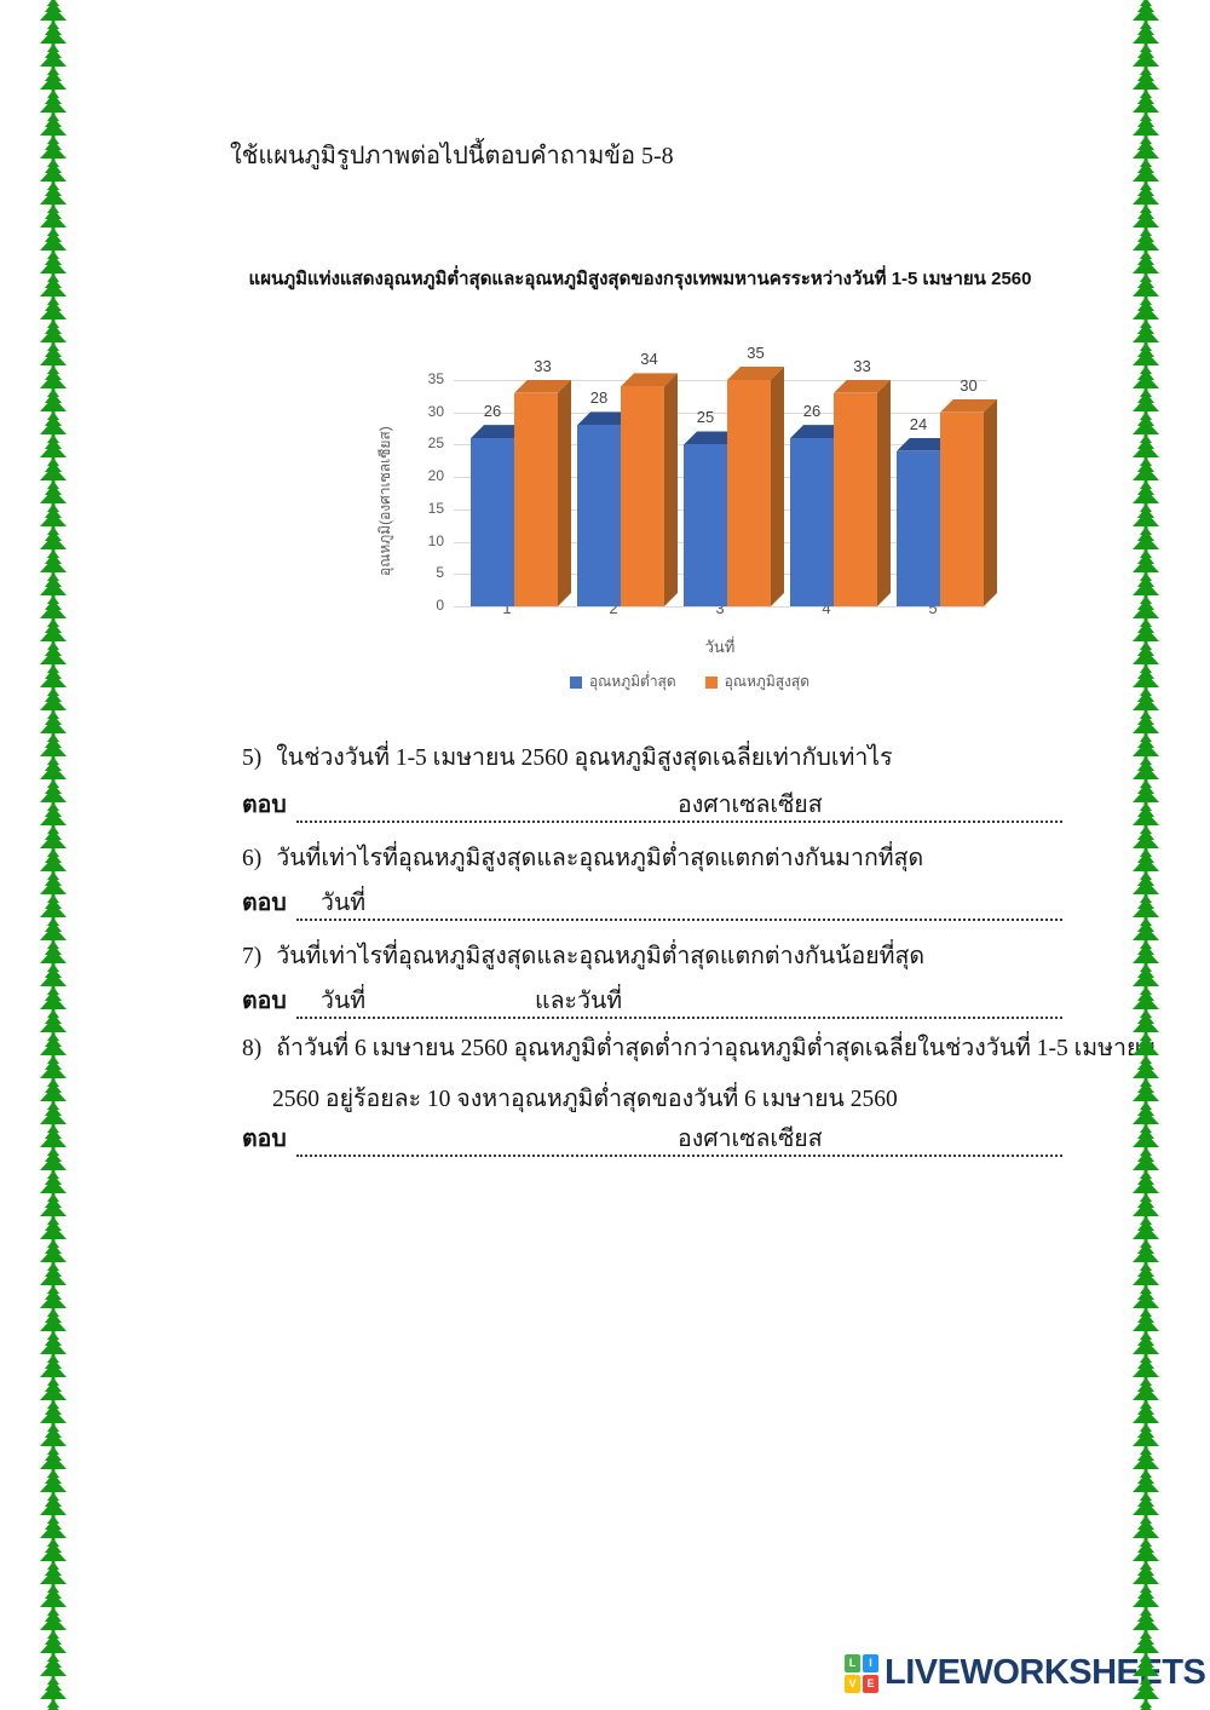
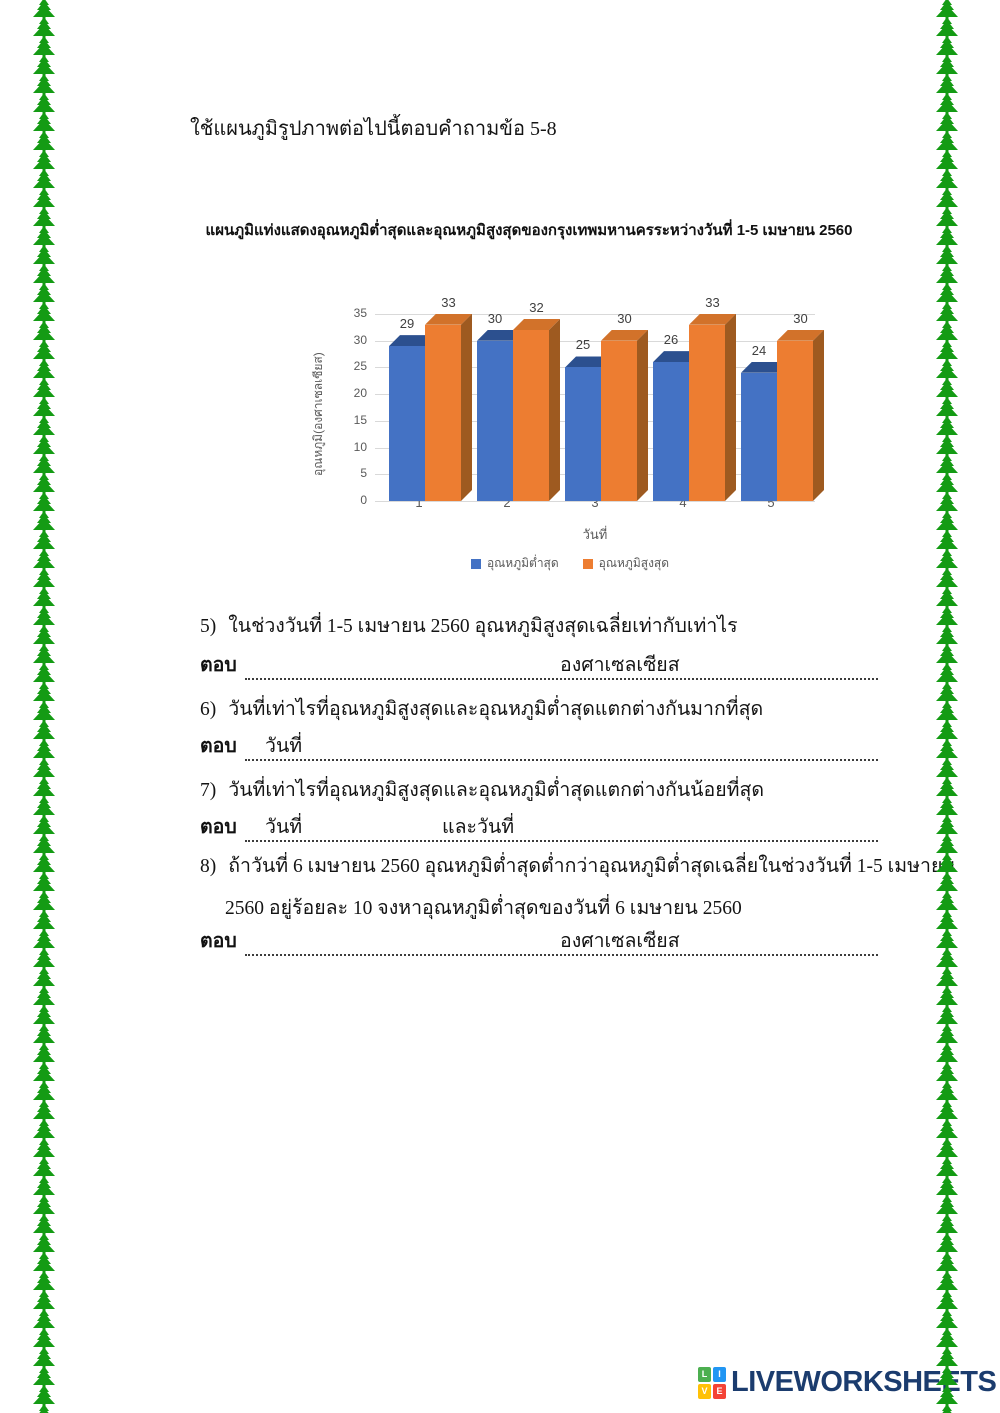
อุณหภูมิต่ำสุด/1: 26 -> 29
อุณหภูมิต่ำสุด/2: 28 -> 30
อุณหภูมิสูงสุด/2: 34 -> 32
อุณหภูมิสูงสุด/3: 35 -> 30
